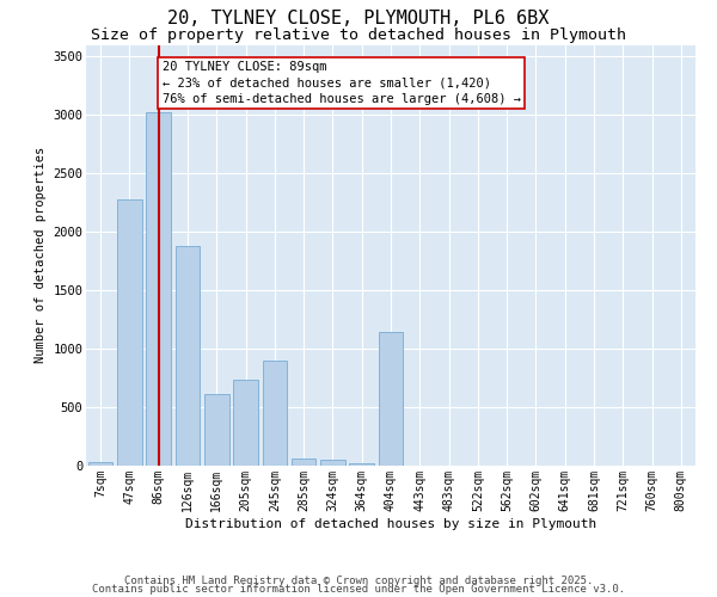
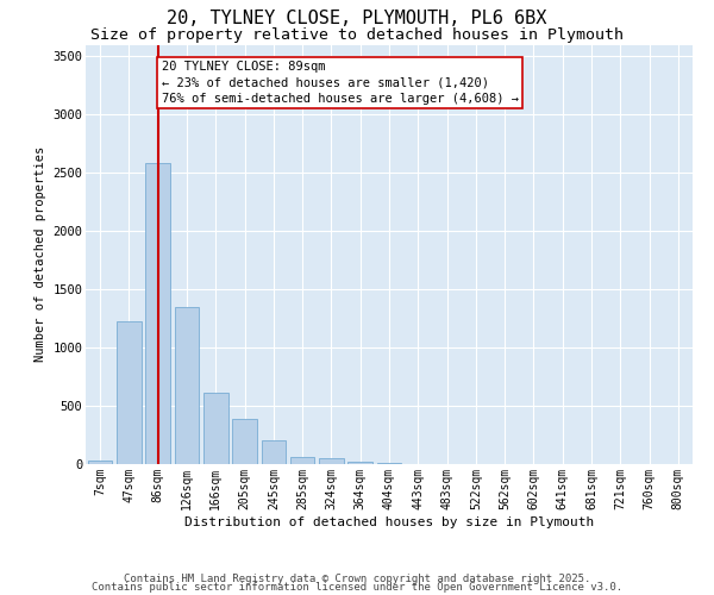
47sqm: 2280 -> 1230
86sqm: 3020 -> 2580
126sqm: 1880 -> 1350
205sqm: 740 -> 390
245sqm: 900 -> 200
404sqm: 1140 -> 20
